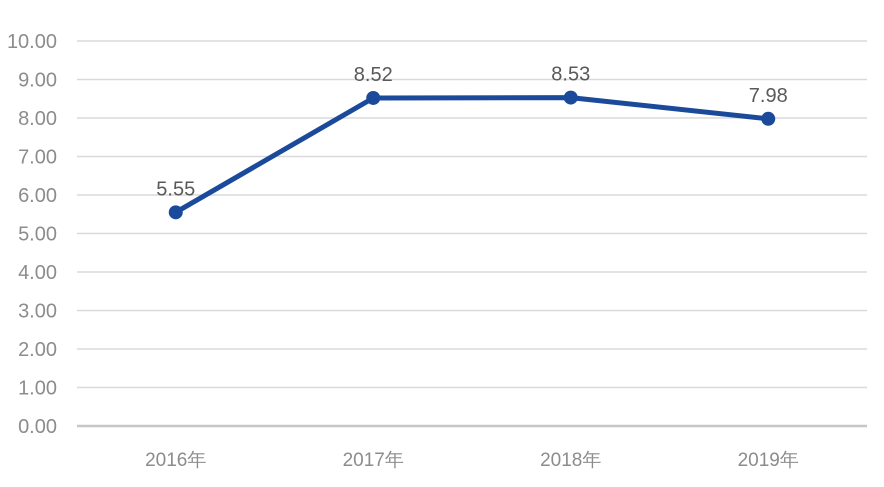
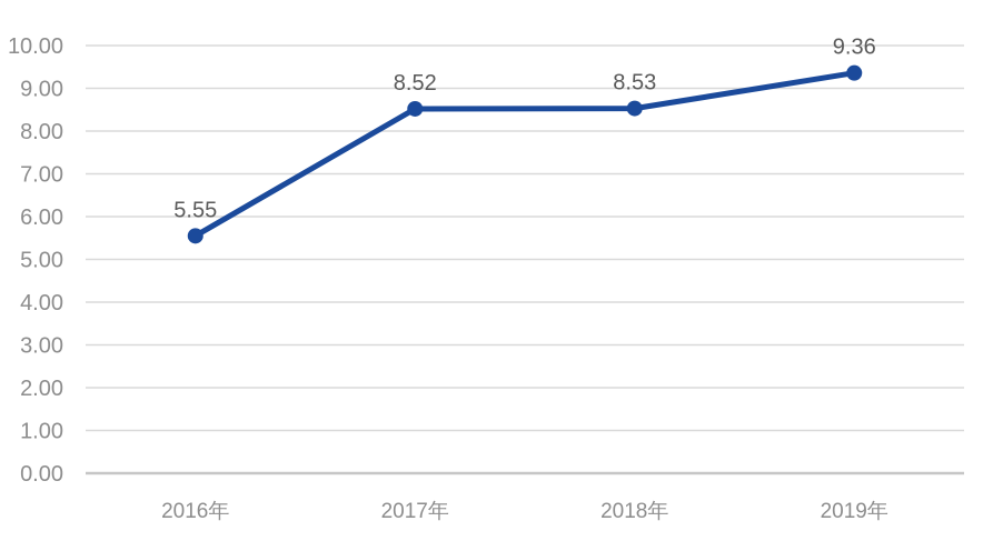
2019年: 7.98 -> 9.36
